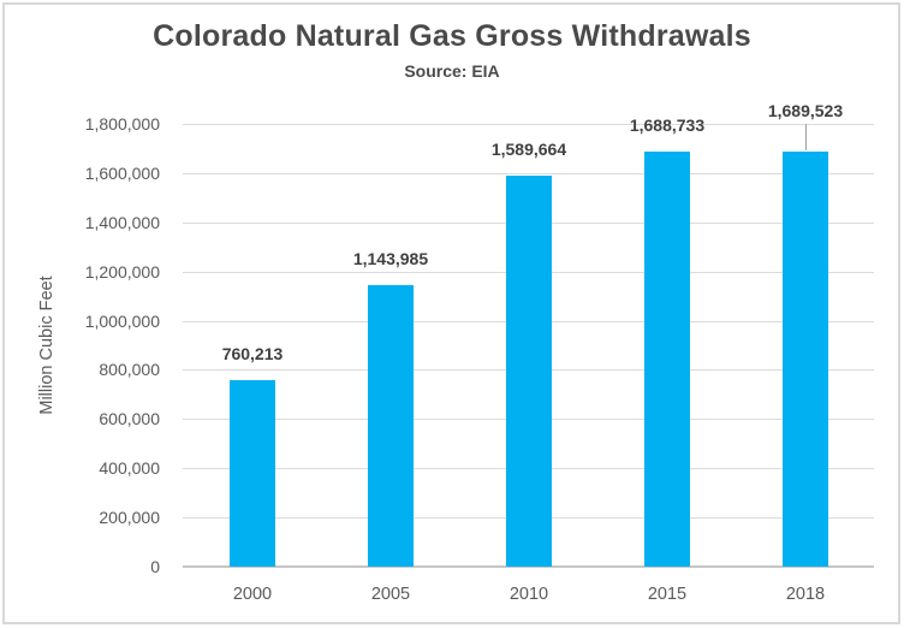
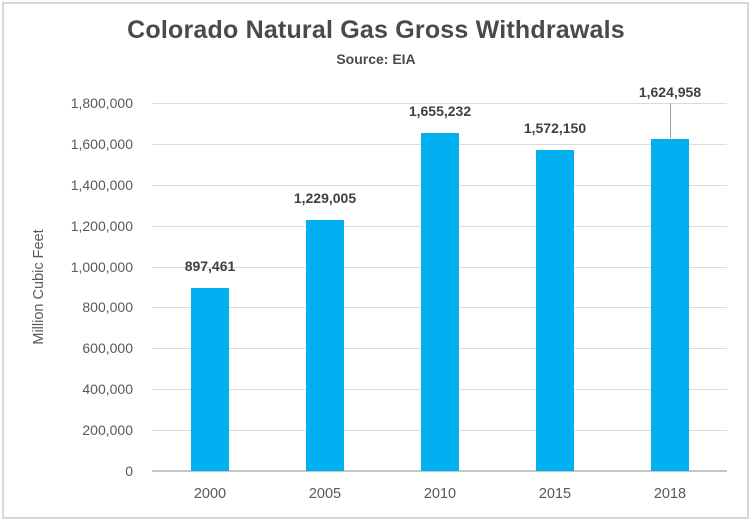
2000: 760,213 -> 897,461
2005: 1,143,985 -> 1,229,005
2010: 1,589,664 -> 1,655,232
2015: 1,688,733 -> 1,572,150
2018: 1,689,523 -> 1,624,958
